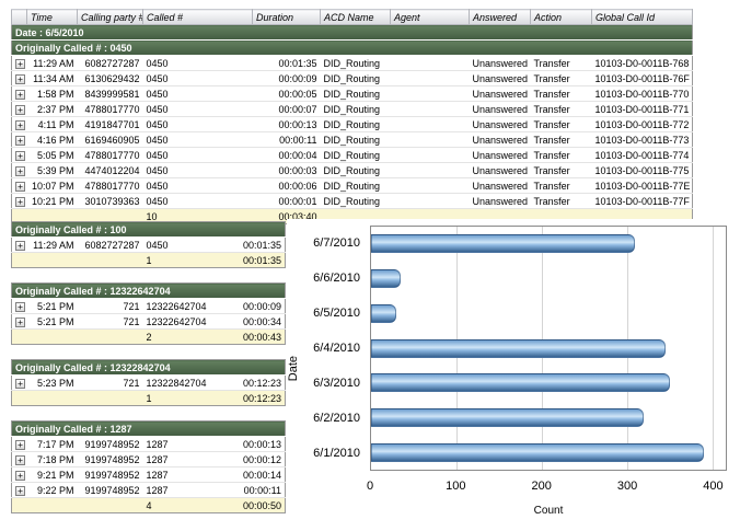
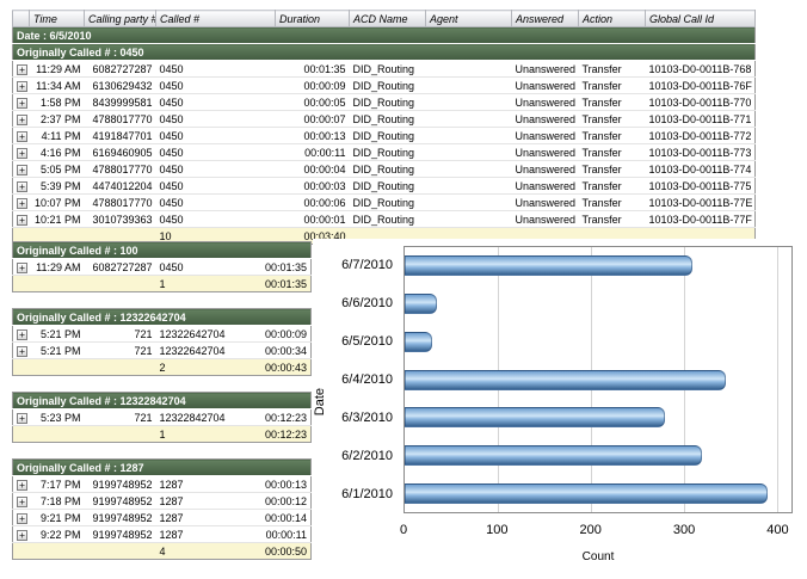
6/3/2010: 350 -> 280
